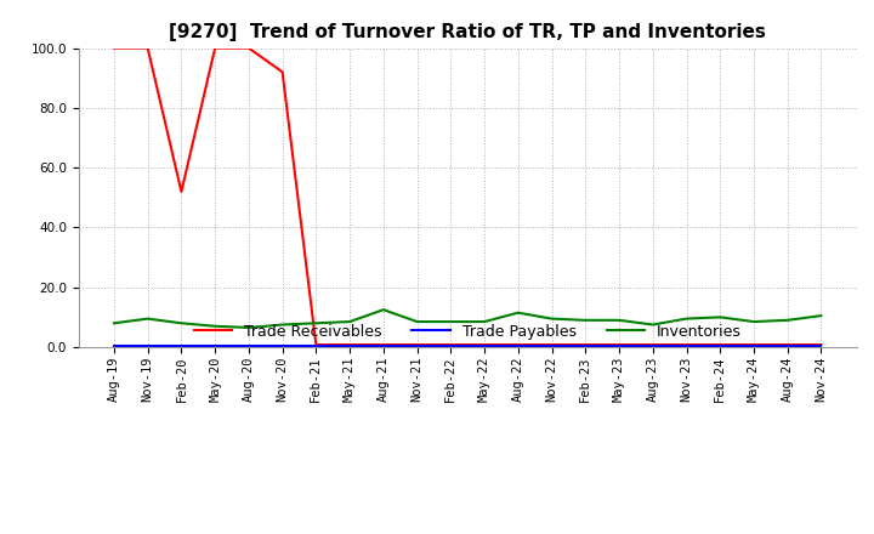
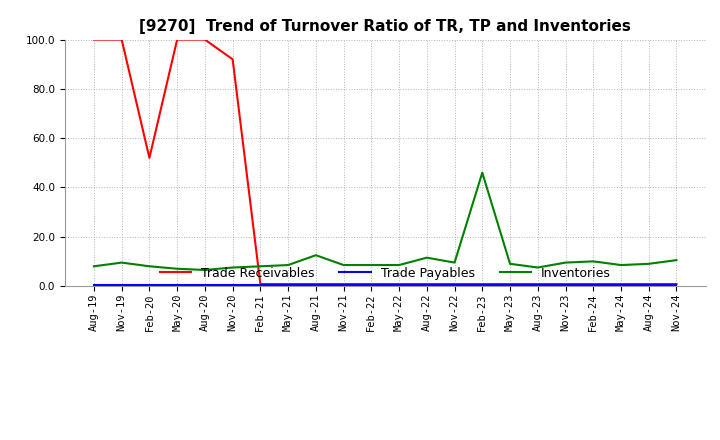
Inventories/Feb-23: 9.0 -> 46.0
